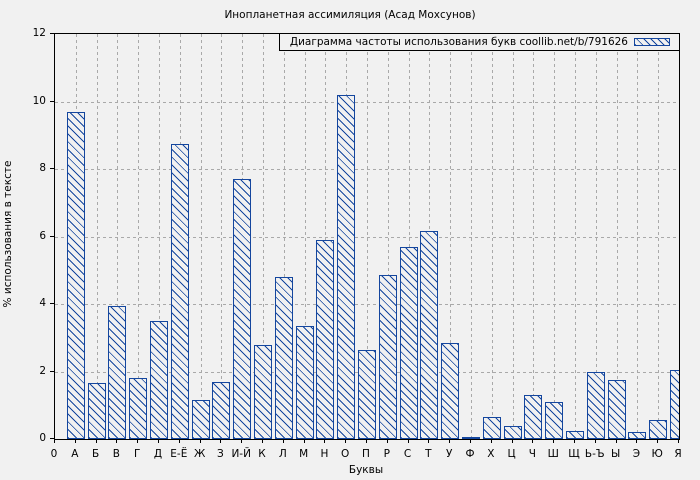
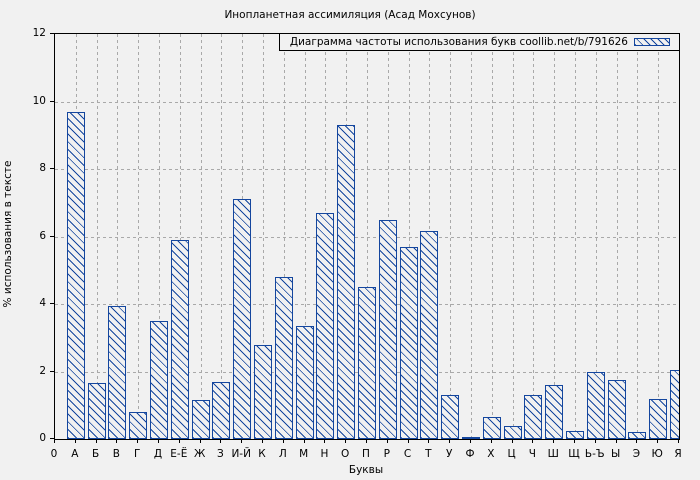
Г: 1.8 -> 0.8
Е-Ё: 8.8 -> 5.9
И-Й: 7.7 -> 7.1
Н: 5.9 -> 6.7
О: 10.2 -> 9.3
П: 2.6 -> 4.5
Р: 4.8 -> 6.5
У: 2.9 -> 1.3
Ш: 1.1 -> 1.6
Ю: 0.6 -> 1.2
